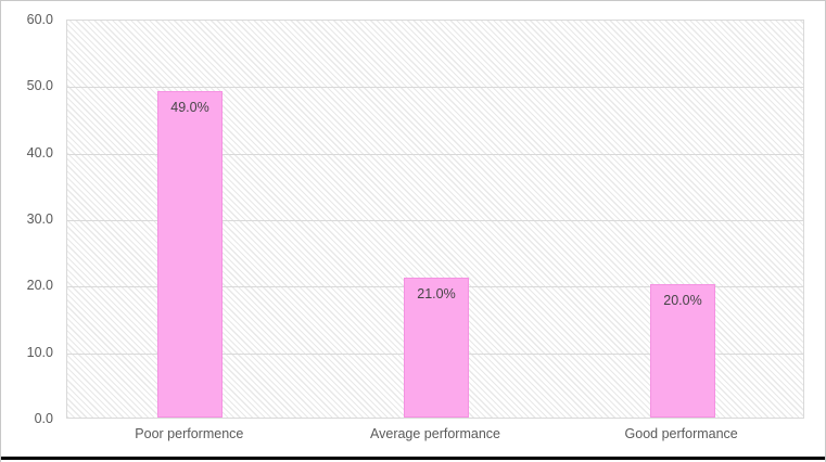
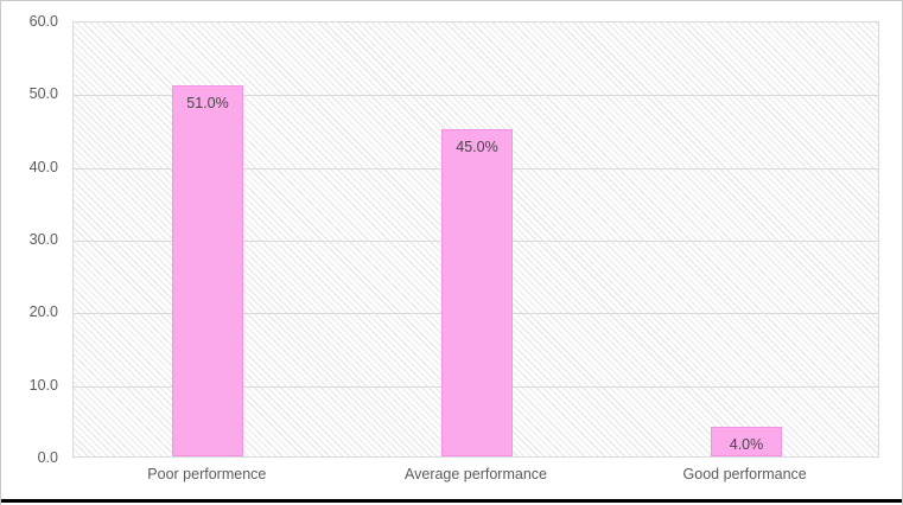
Poor performence: 49.0% -> 51.0%
Average performance: 21.0% -> 45.0%
Good performance: 20.0% -> 4.0%
